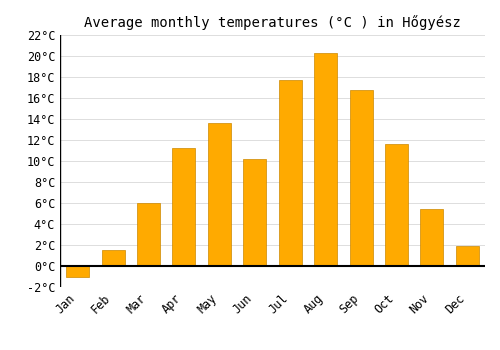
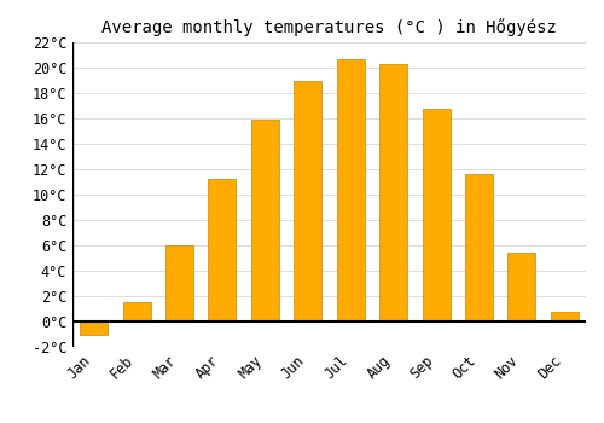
May: 13.6°C -> 15.9°C
Jun: 10.2°C -> 19.0°C
Jul: 17.7°C -> 20.7°C
Dec: 1.9°C -> 0.8°C
